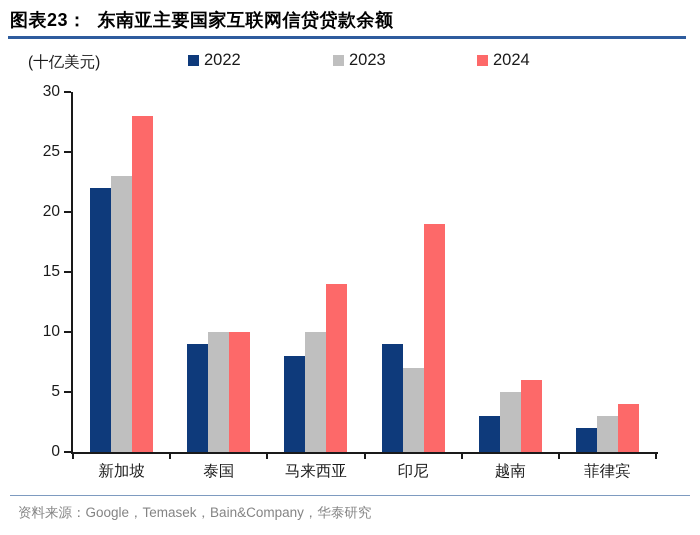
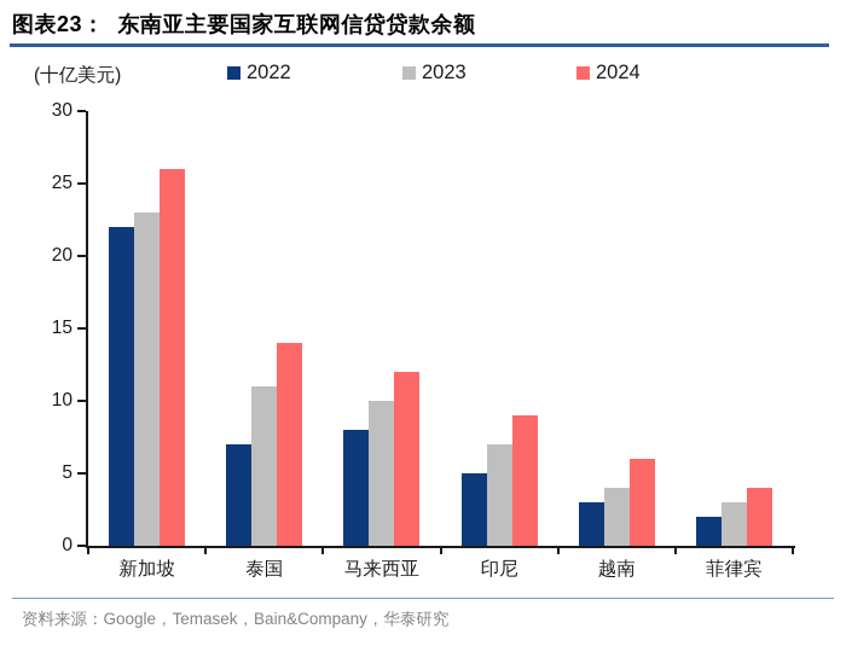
2024/新加坡: 28 -> 26
2022/泰国: 9 -> 7
2023/泰国: 10 -> 11
2024/泰国: 10 -> 14
2024/马来西亚: 14 -> 12
2022/印尼: 9 -> 5
2024/印尼: 19 -> 9
2023/越南: 5 -> 4
